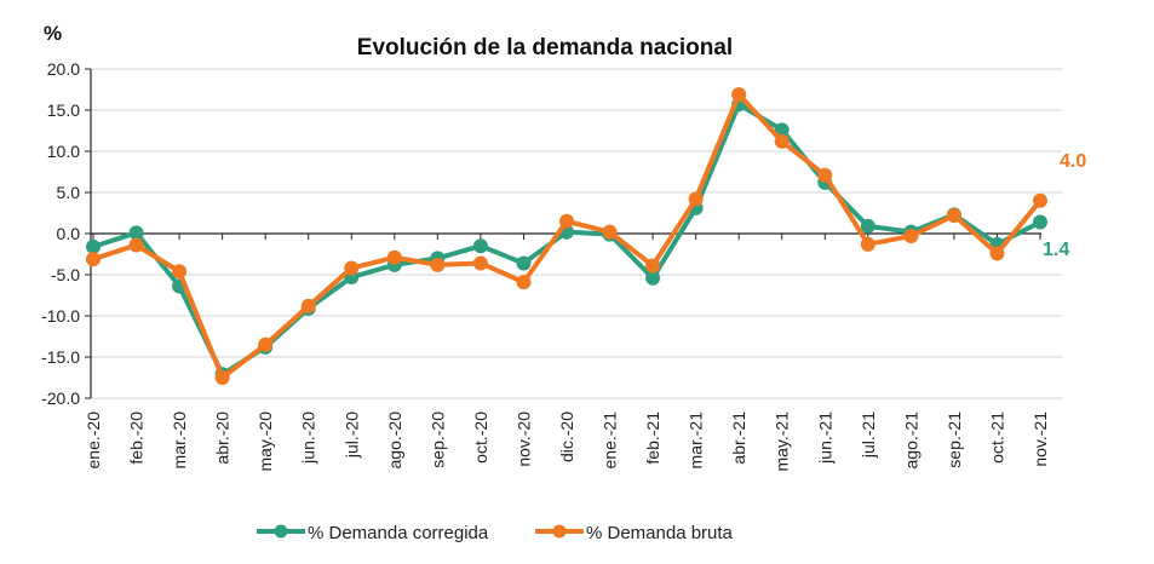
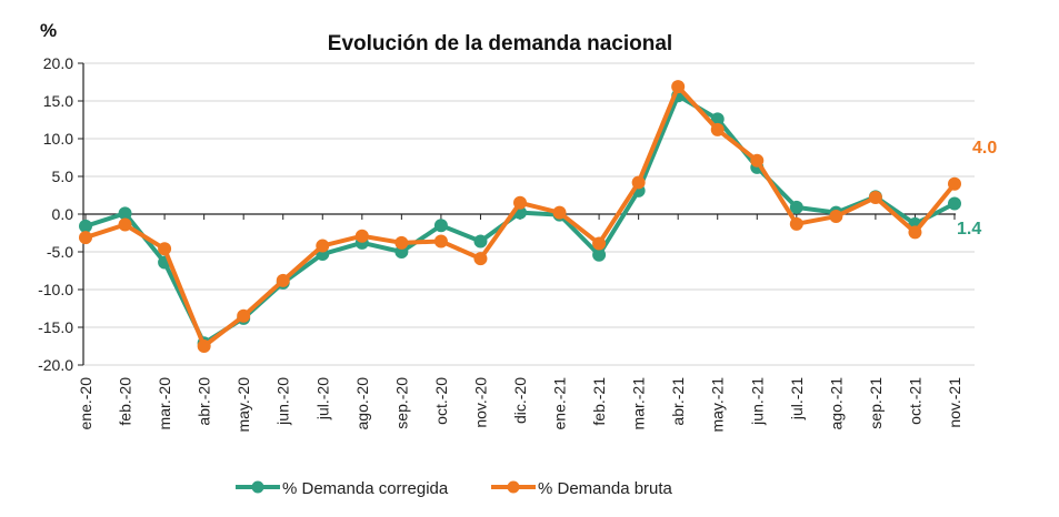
% Demanda corregida/sep.-20: -3 -> -5
